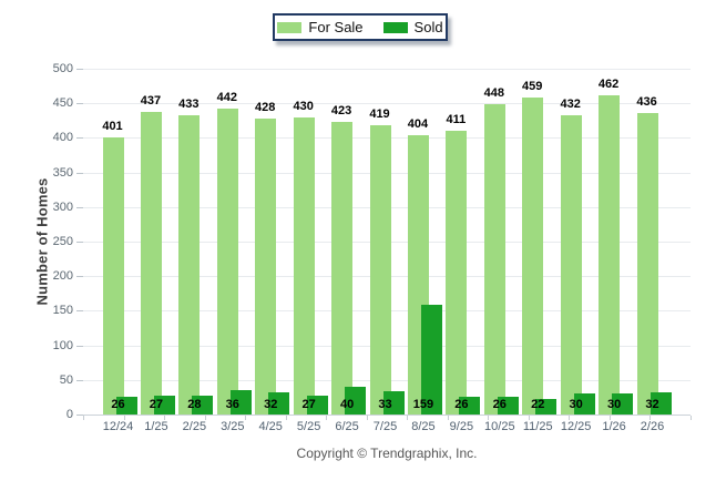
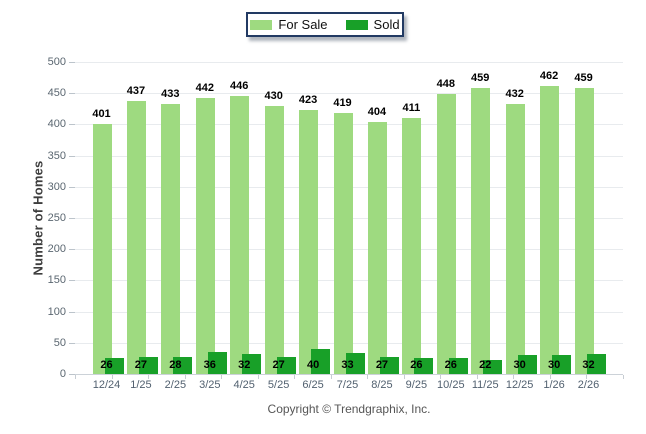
For Sale/4/25: 428 -> 446
Sold/8/25: 159 -> 27
For Sale/2/26: 436 -> 459
